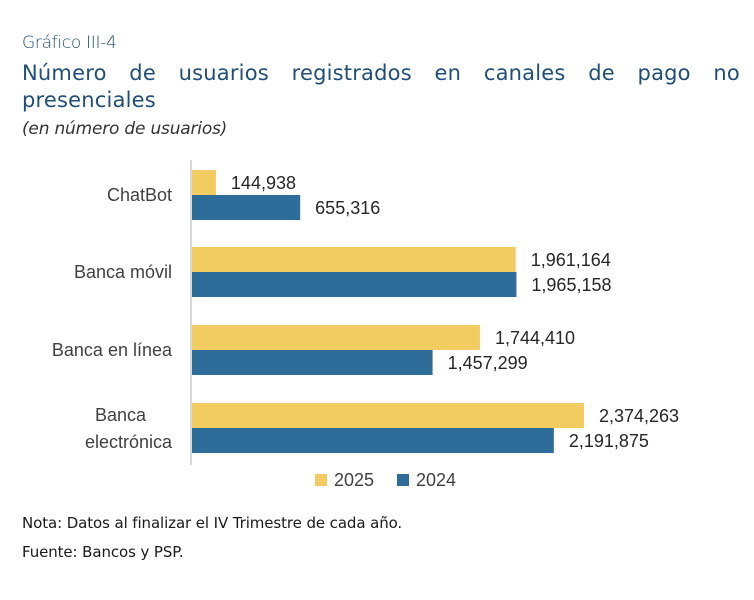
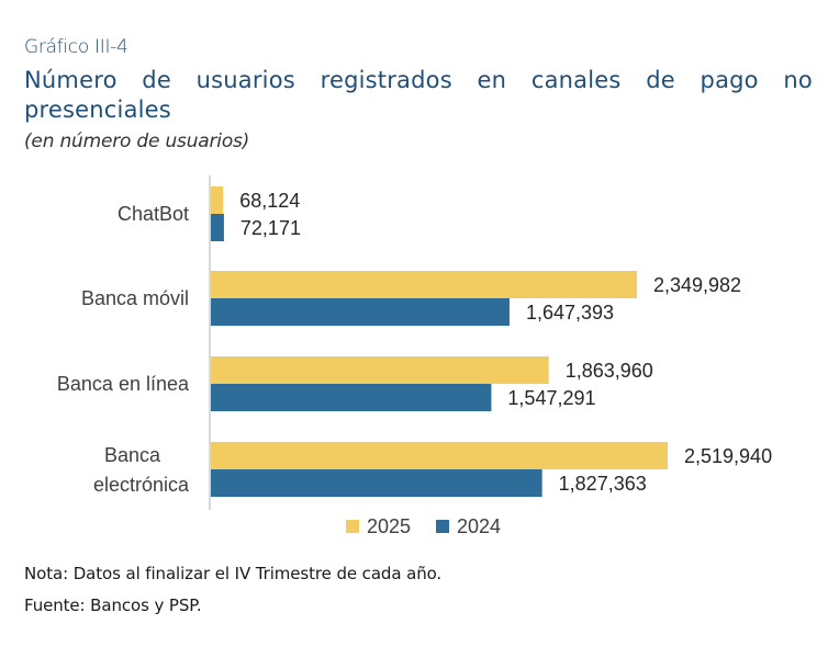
2025/ChatBot: 144,938 -> 68,124
2024/ChatBot: 655,316 -> 72,171
2025/Banca móvil: 1,961,164 -> 2,349,982
2024/Banca móvil: 1,965,158 -> 1,647,393
2025/Banca en línea: 1,744,410 -> 1,863,960
2024/Banca en línea: 1,457,299 -> 1,547,291
2025/Banca electrónica: 2,374,263 -> 2,519,940
2024/Banca electrónica: 2,191,875 -> 1,827,363
